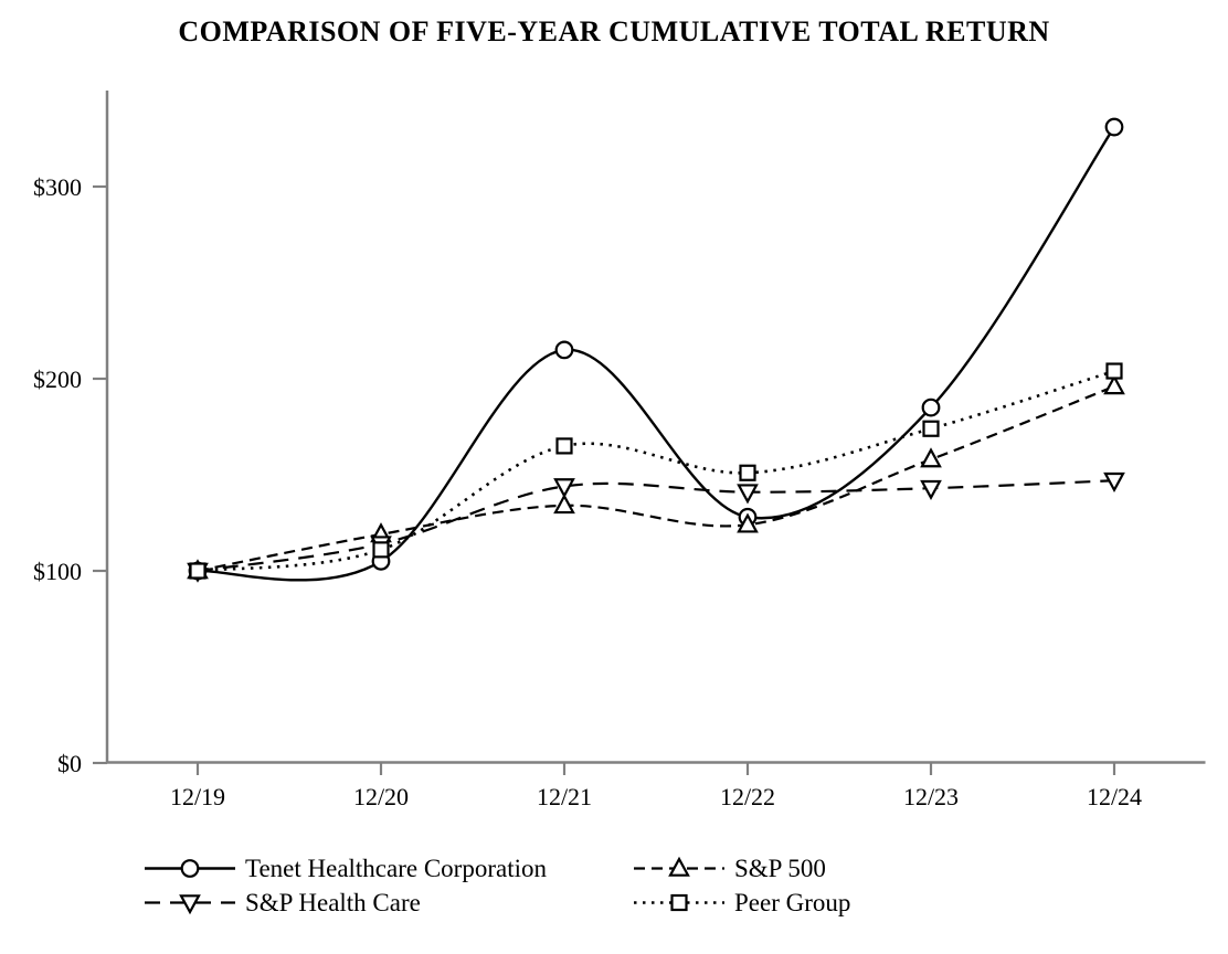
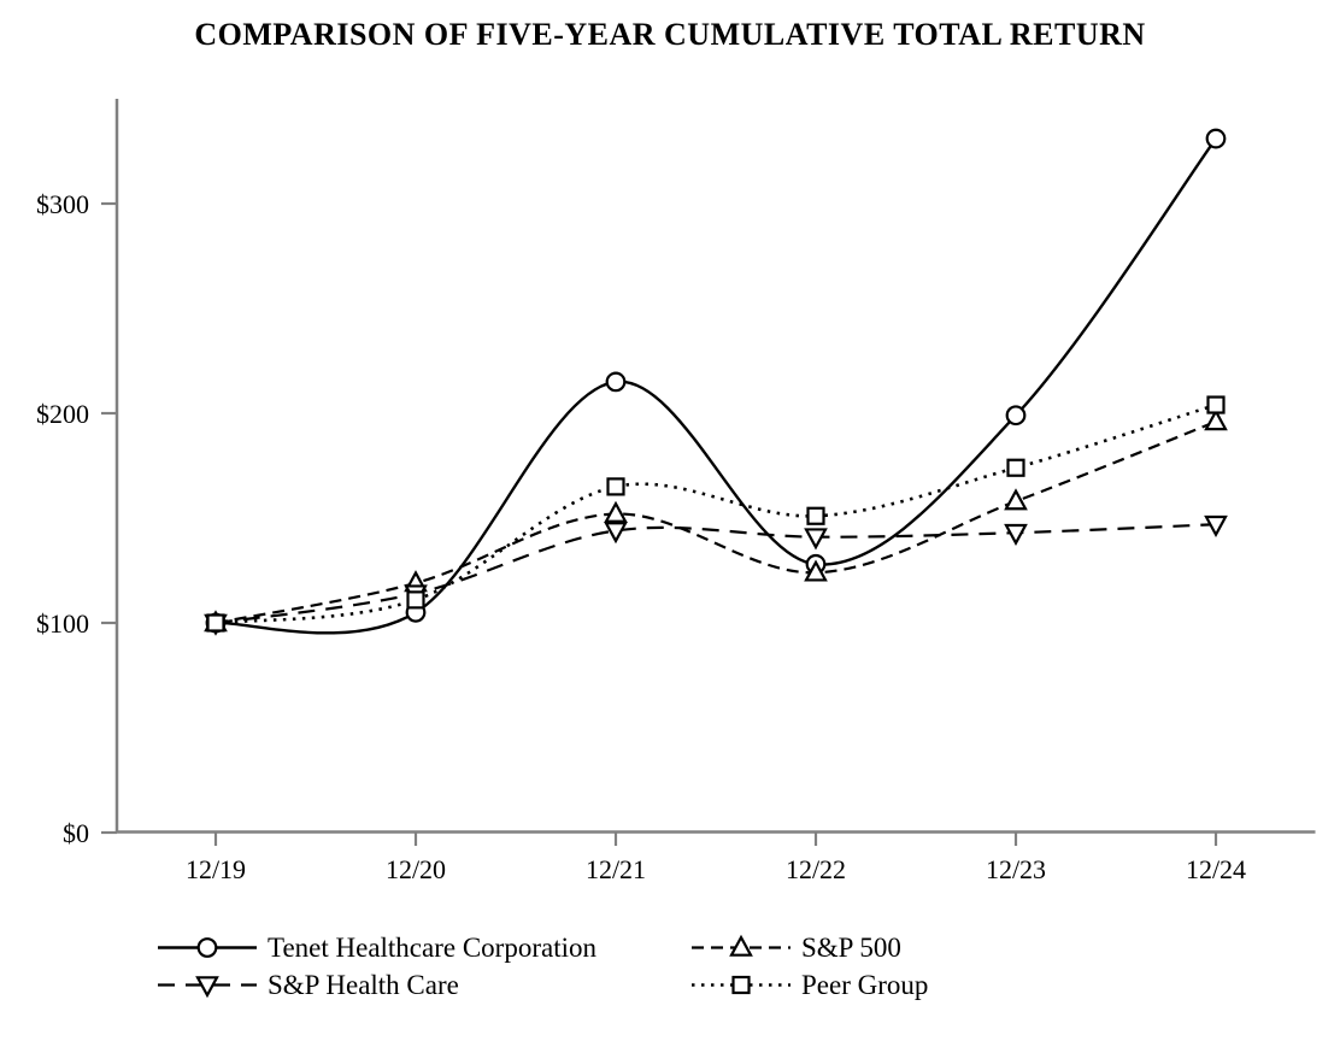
S&P 500/12/21: $134 -> $152
Tenet Healthcare Corporation/12/23: $185 -> $199
